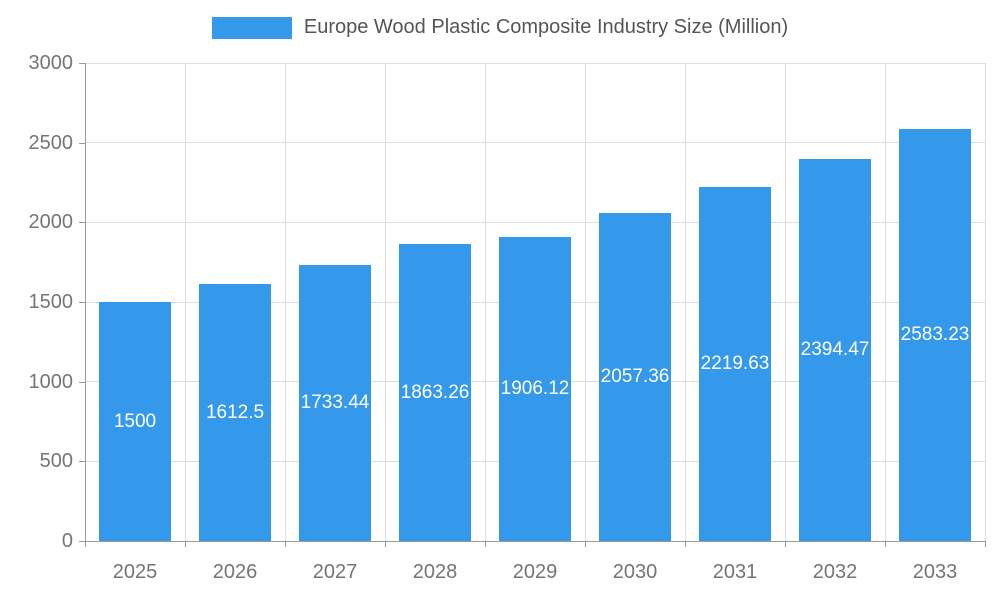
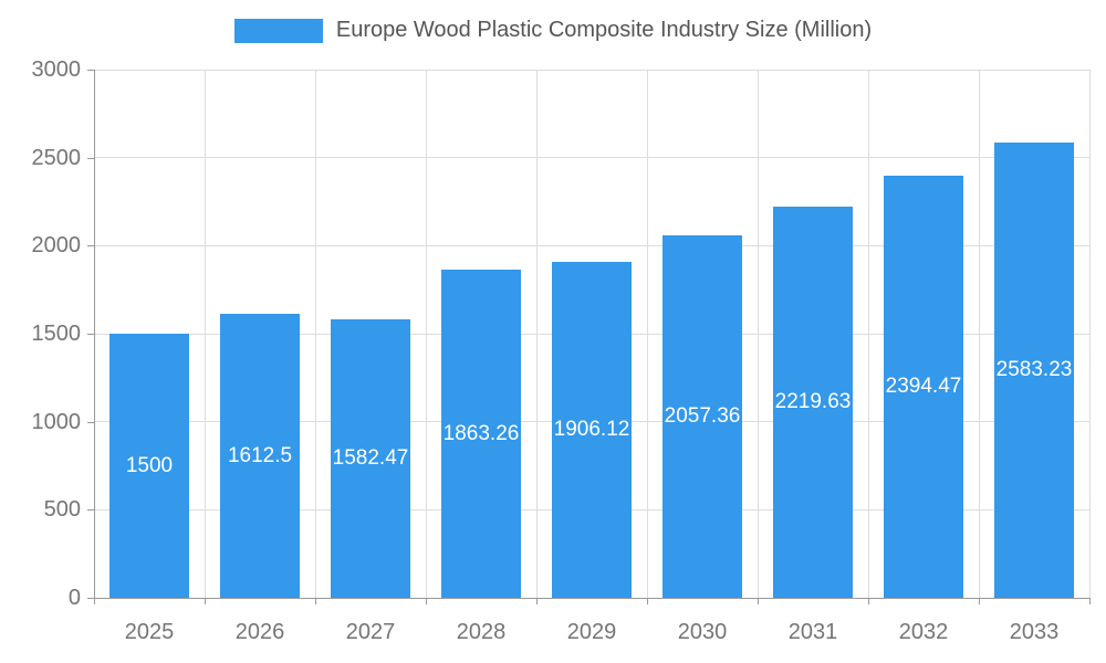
2027: 1733.44 -> 1582.47
